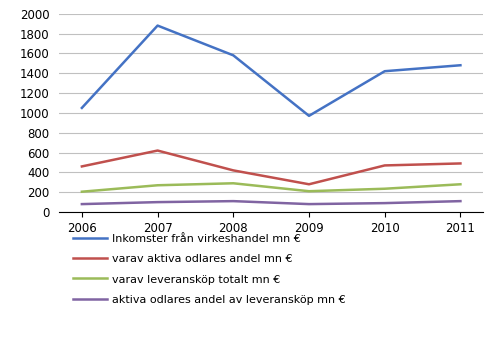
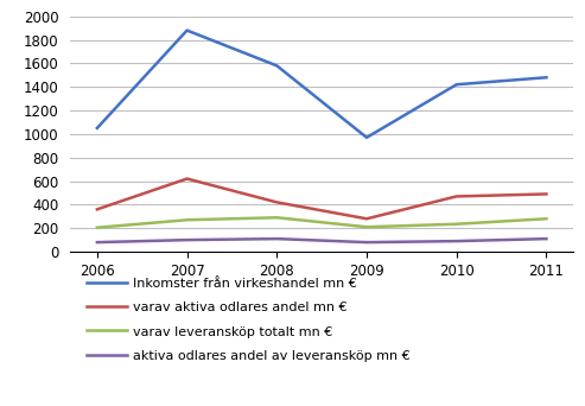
varav aktiva odlares andel mn €/2006: 460 -> 360
